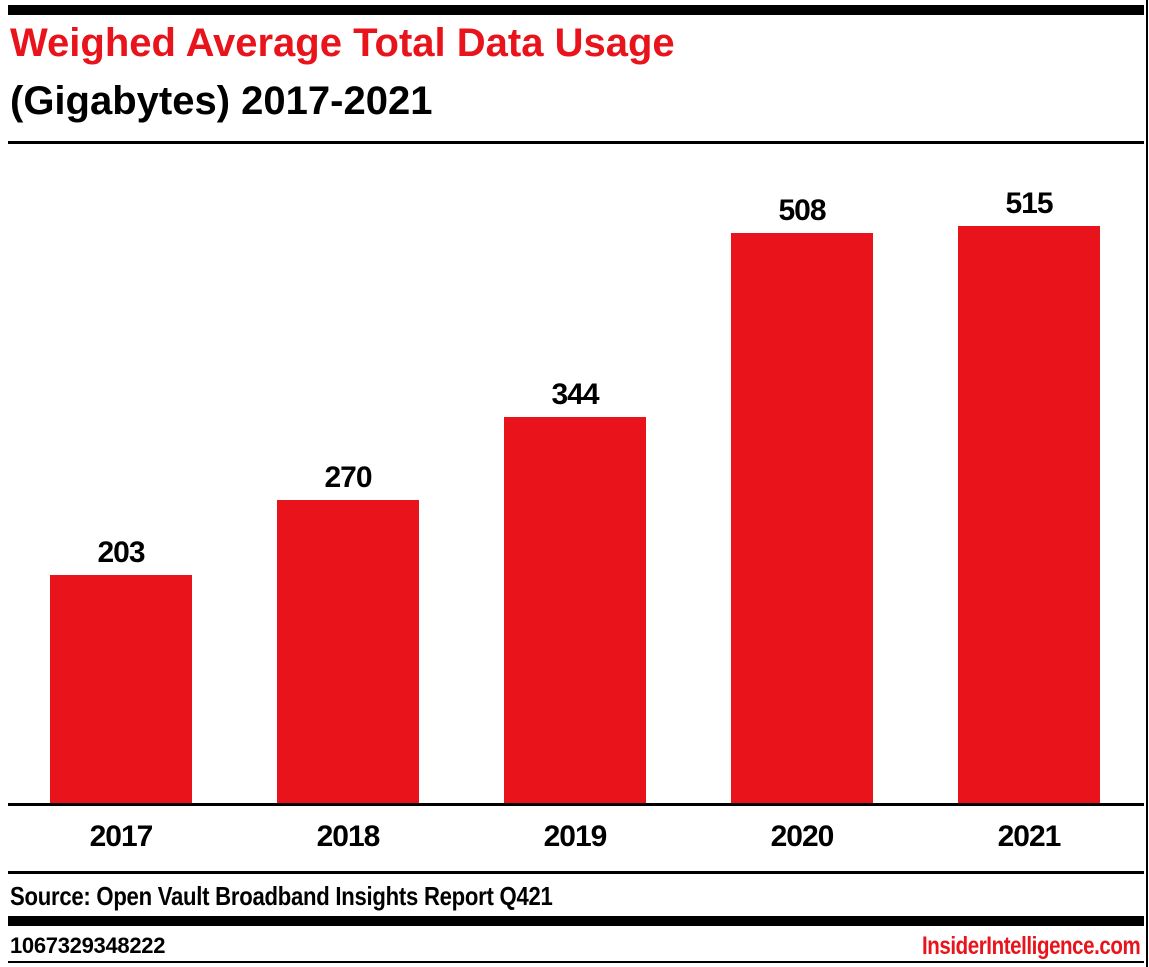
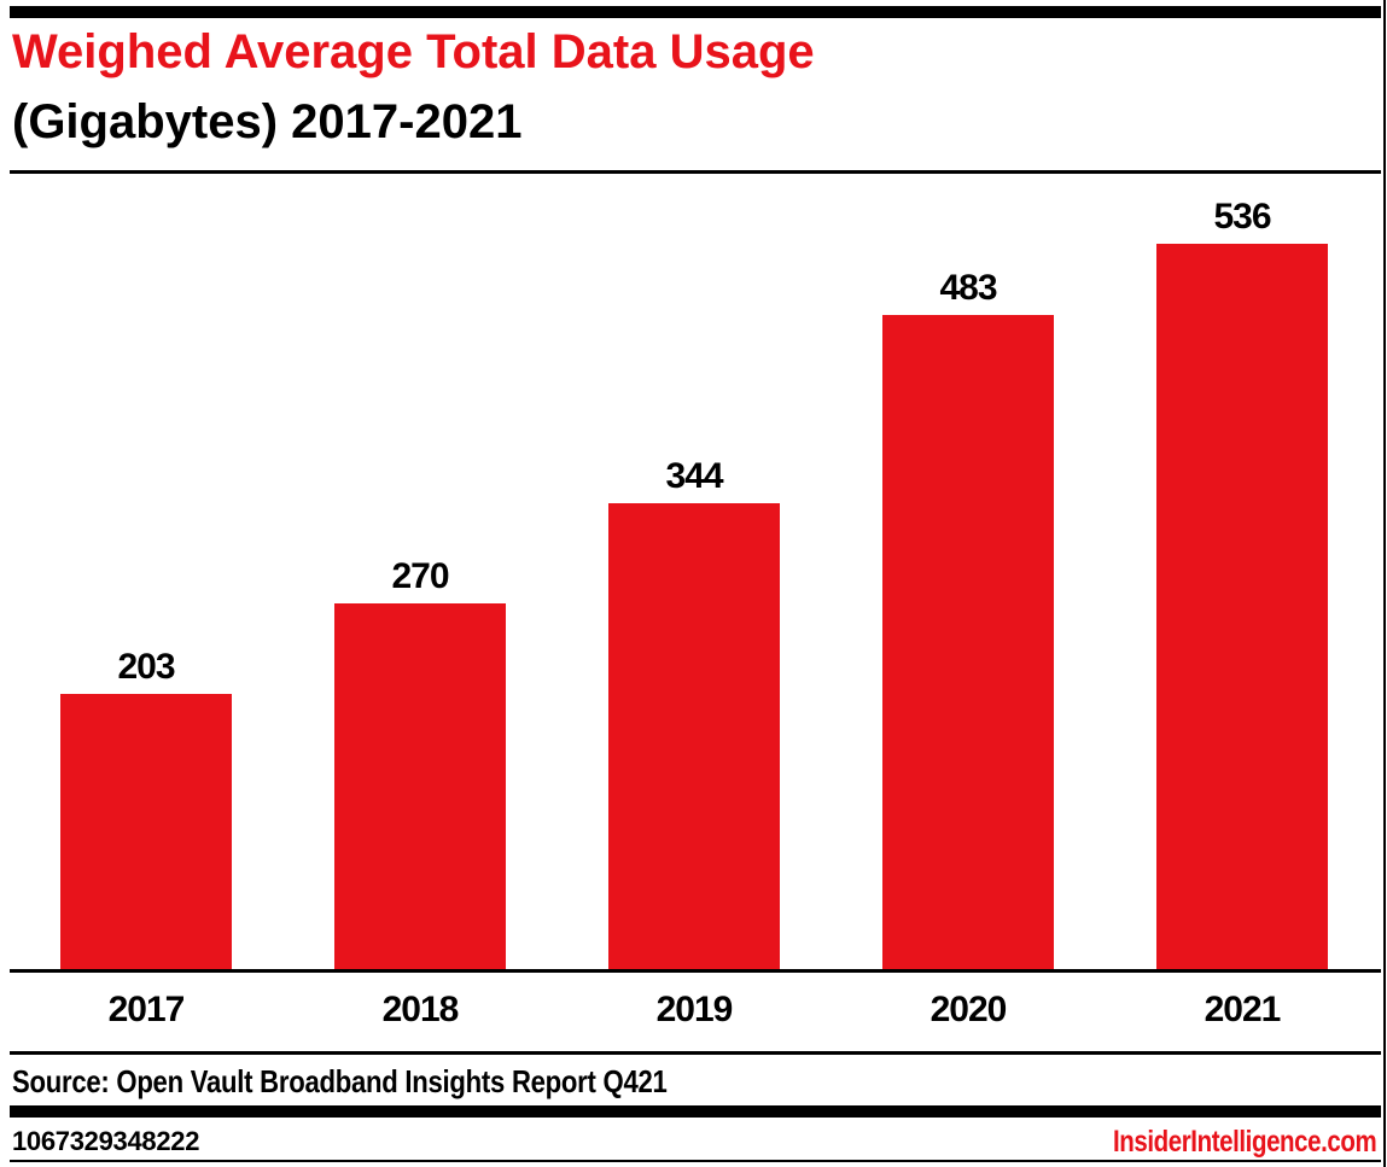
2020: 508 -> 483
2021: 515 -> 536
